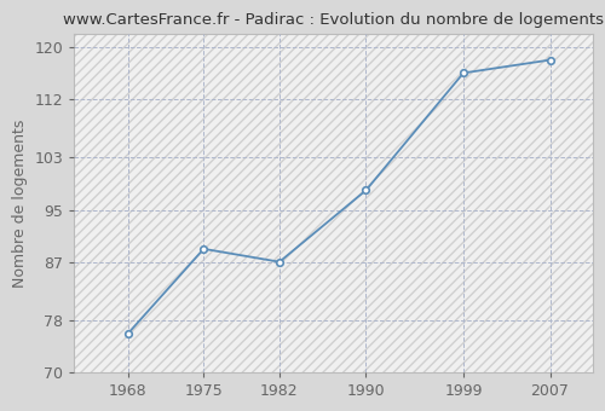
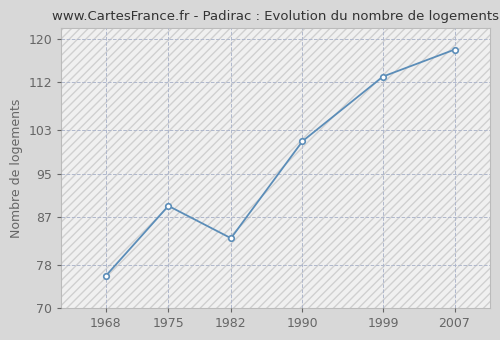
1982: 87 -> 83
1990: 98 -> 101
1999: 116 -> 113
